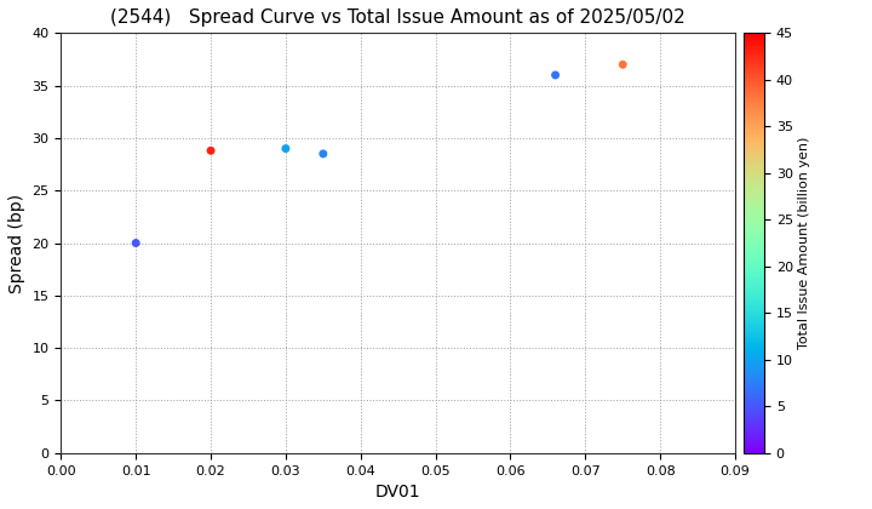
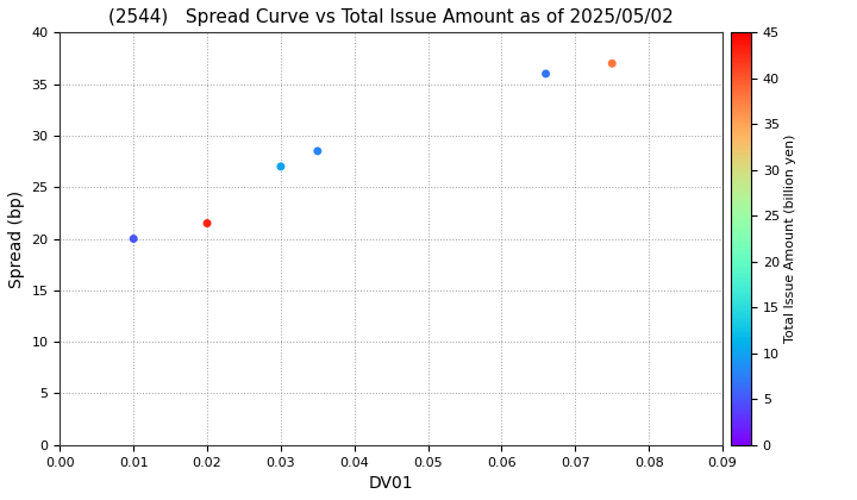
0.02: 28.8 -> 21.5
0.03: 29.0 -> 27.0
